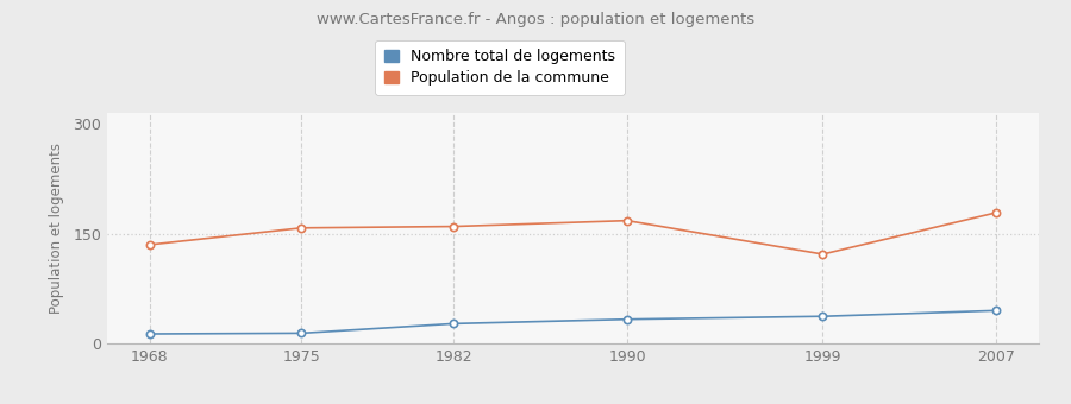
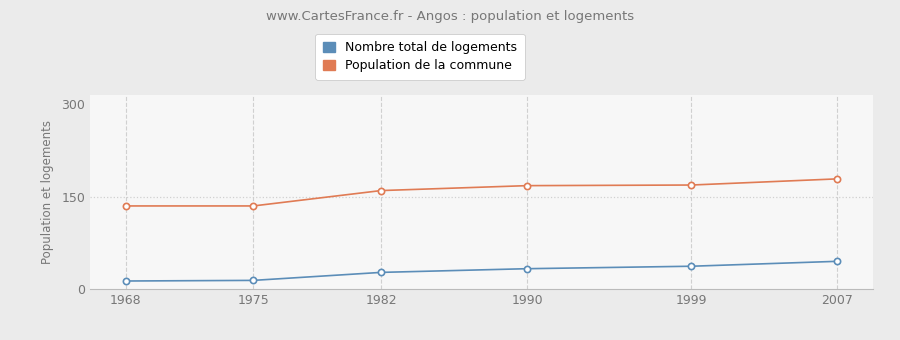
Population de la commune/1975: 158 -> 135
Population de la commune/1999: 122 -> 169
